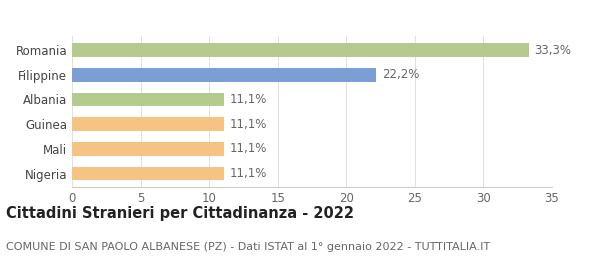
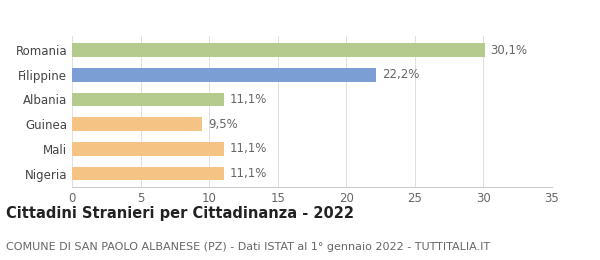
Romania: 33,3% -> 30,1%
Guinea: 11,1% -> 9,5%
